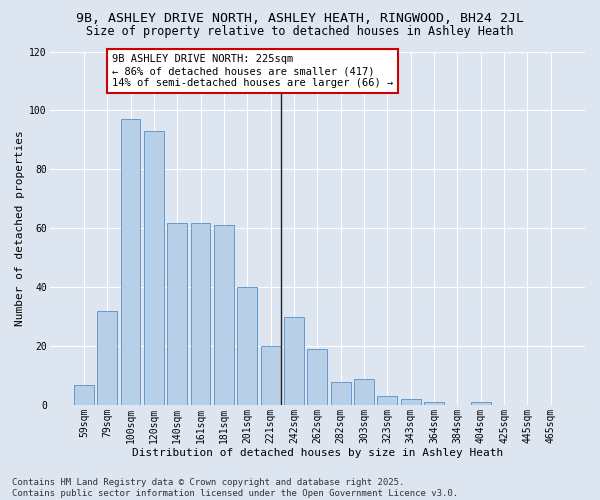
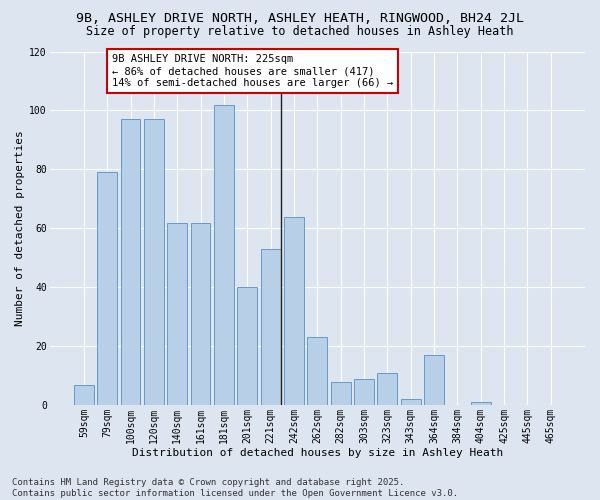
79sqm: 32 -> 79
120sqm: 93 -> 97
181sqm: 61 -> 102
221sqm: 20 -> 53
242sqm: 30 -> 64
262sqm: 19 -> 23
323sqm: 3 -> 11
364sqm: 1 -> 17
